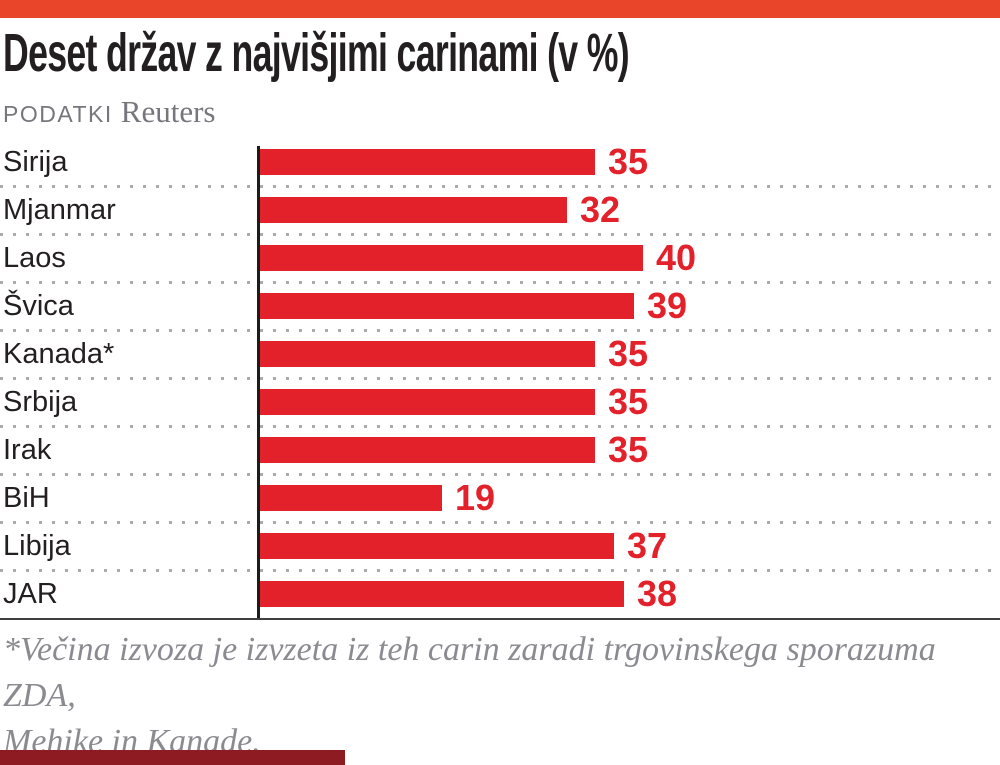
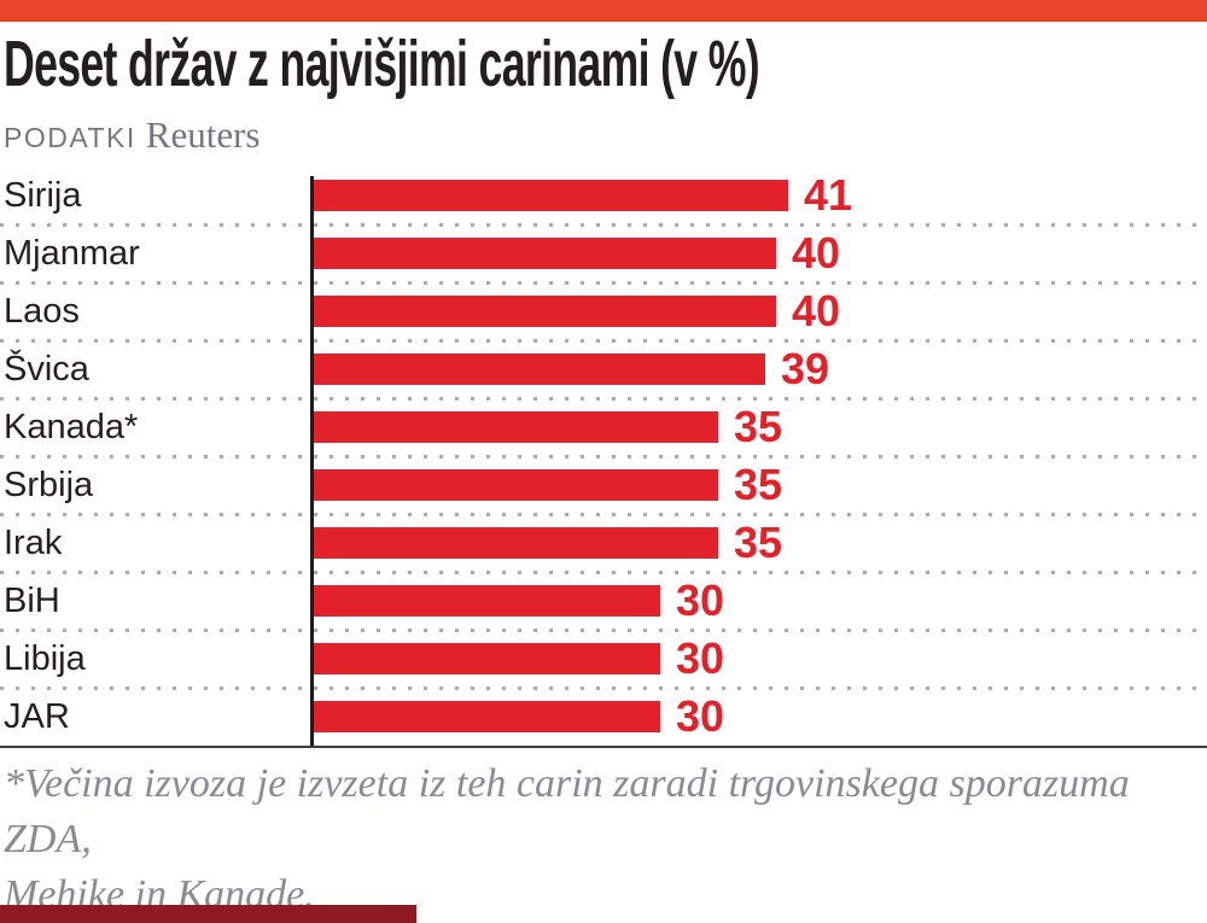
Sirija: 35 -> 41
Mjanmar: 32 -> 40
BiH: 19 -> 30
Libija: 37 -> 30
JAR: 38 -> 30
